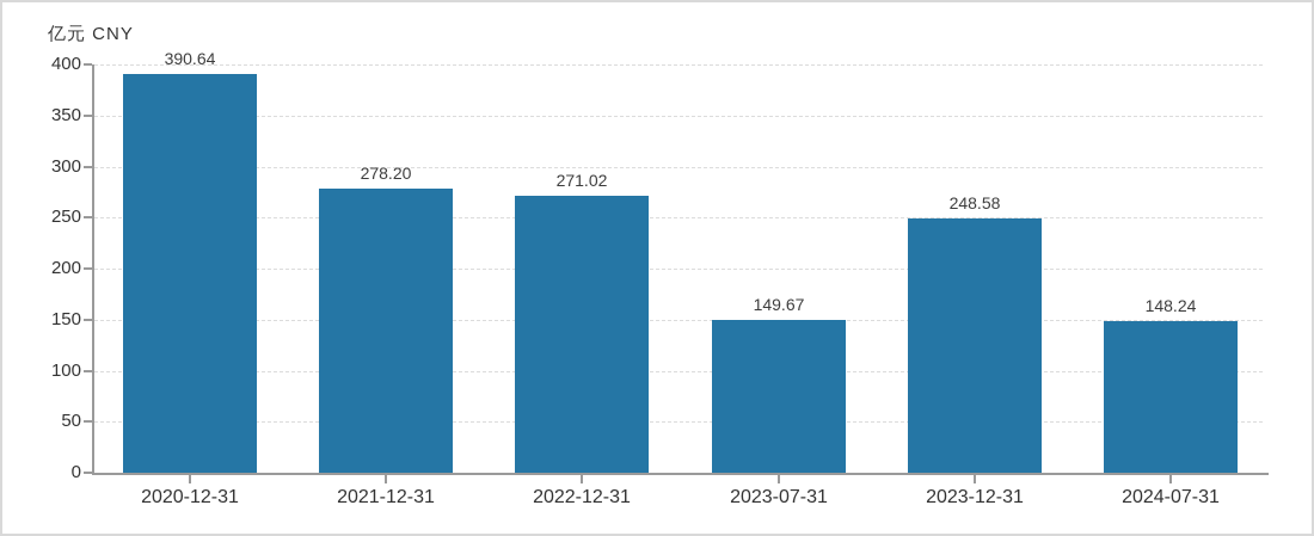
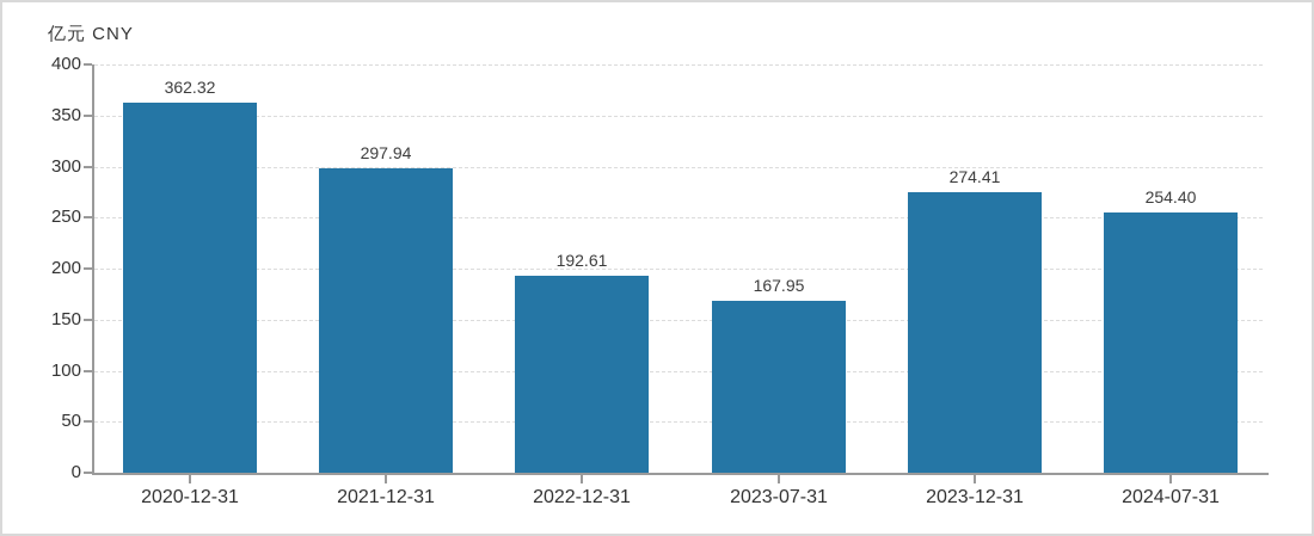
2020-12-31: 390.64 -> 362.32
2021-12-31: 278.20 -> 297.94
2022-12-31: 271.02 -> 192.61
2023-07-31: 149.67 -> 167.95
2023-12-31: 248.58 -> 274.41
2024-07-31: 148.24 -> 254.40
